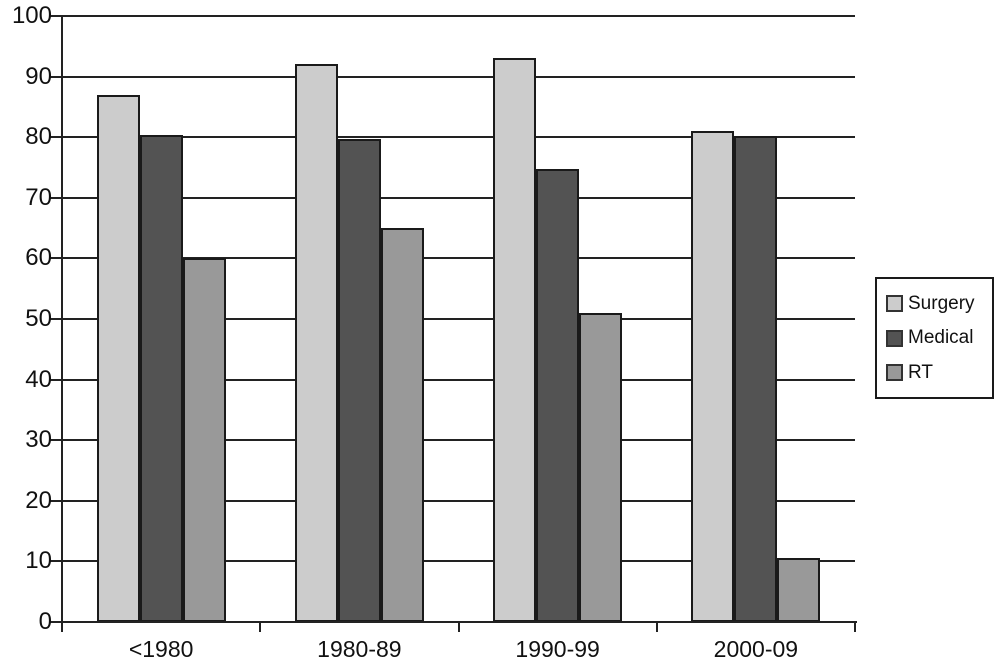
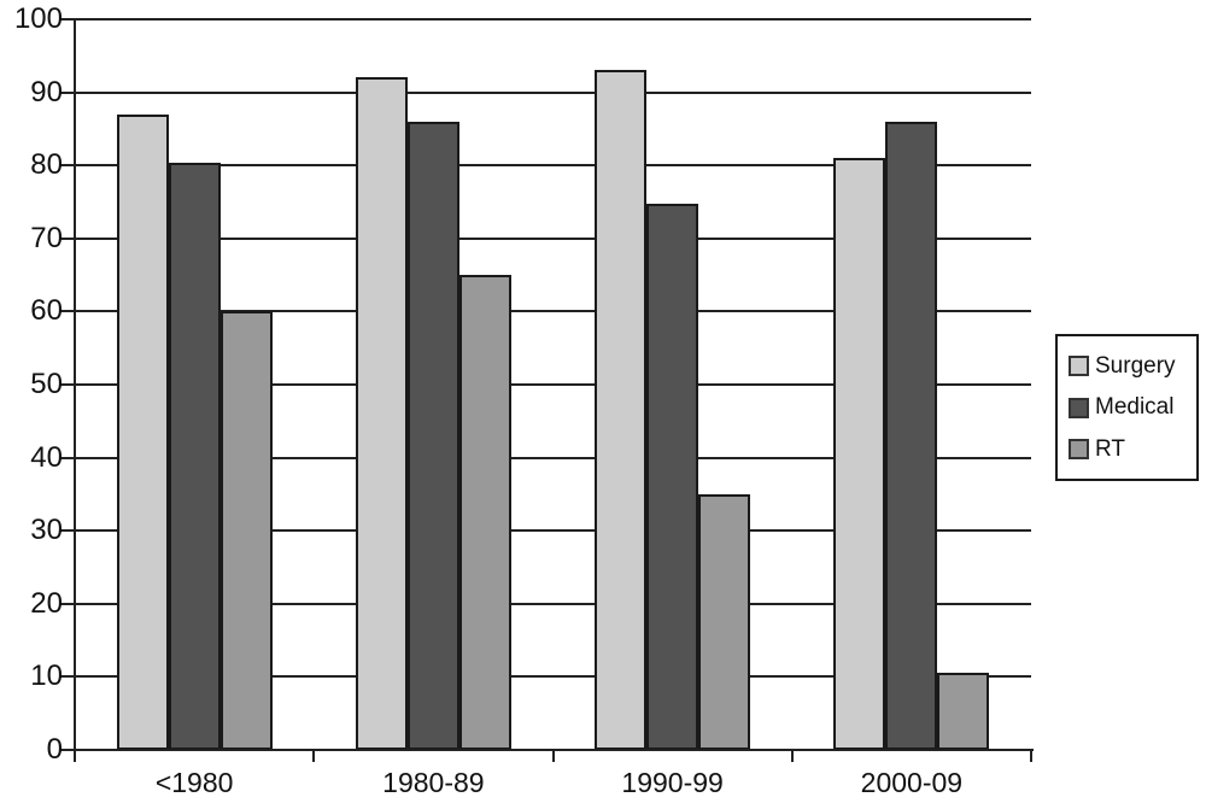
Medical/1980-89: 80 -> 86
RT/1990-99: 51 -> 35
Medical/2000-09: 80 -> 86
